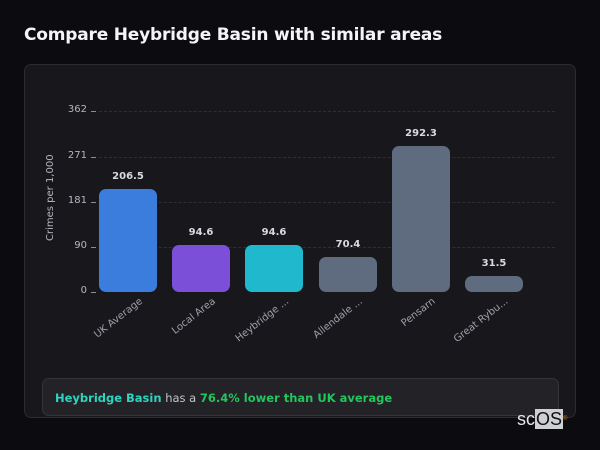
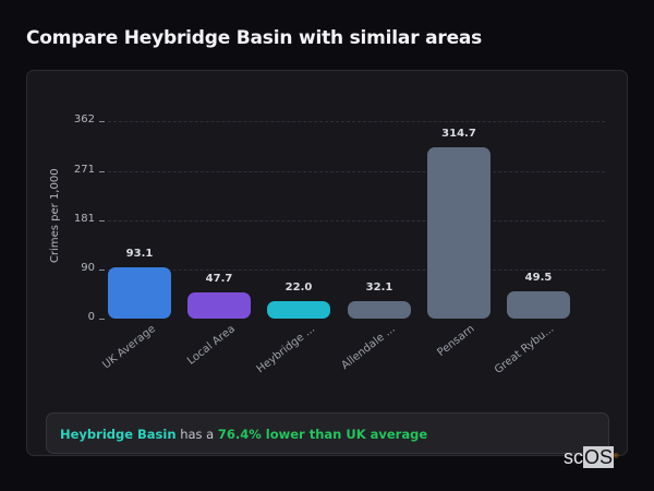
UK Average: 206.5 -> 93.1
Local Area: 94.6 -> 47.7
Heybridge ...: 94.6 -> 22.0
Allendale ...: 70.4 -> 32.1
Pensarn: 292.3 -> 314.7
Great Rybu...: 31.5 -> 49.5
